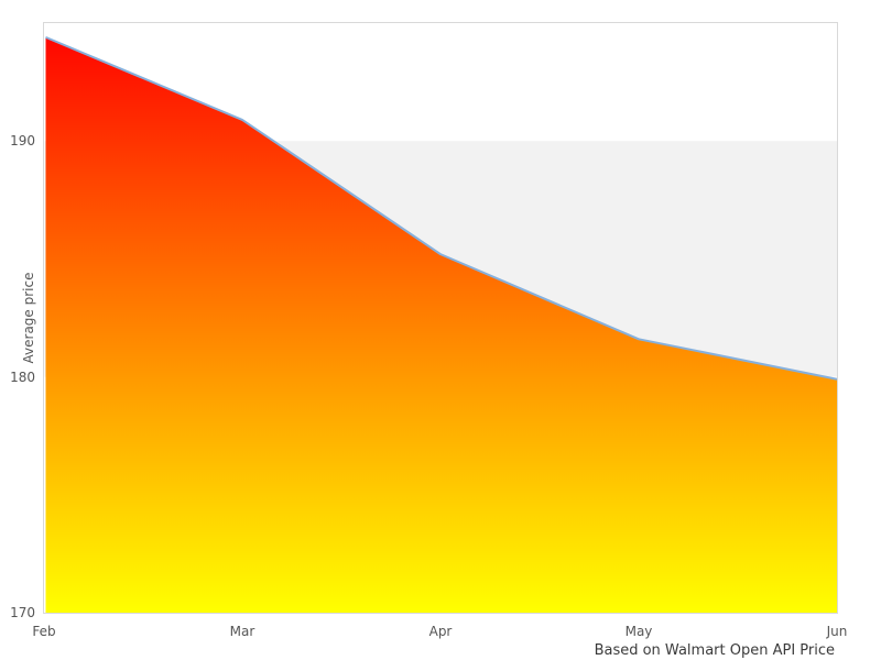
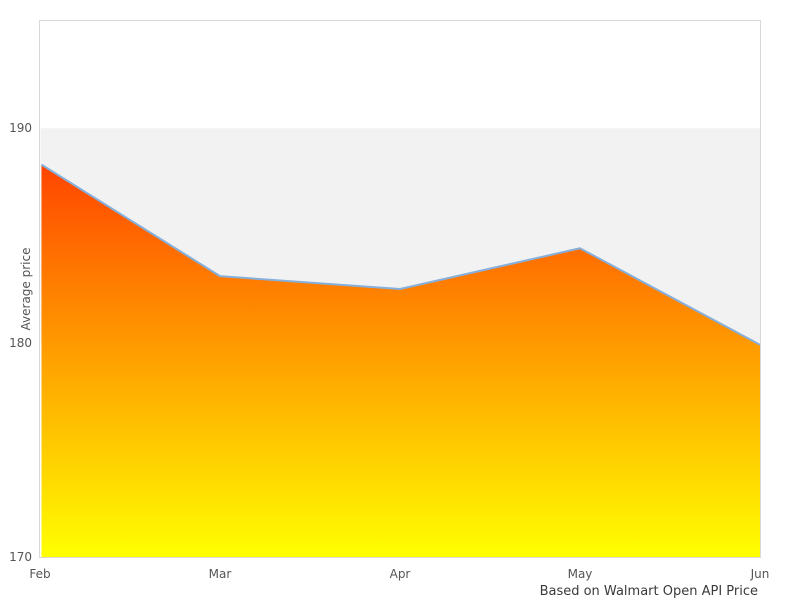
Feb: 194.4 -> 188.3
Mar: 190.9 -> 183.1
Apr: 185.2 -> 182.5
May: 181.6 -> 184.4
